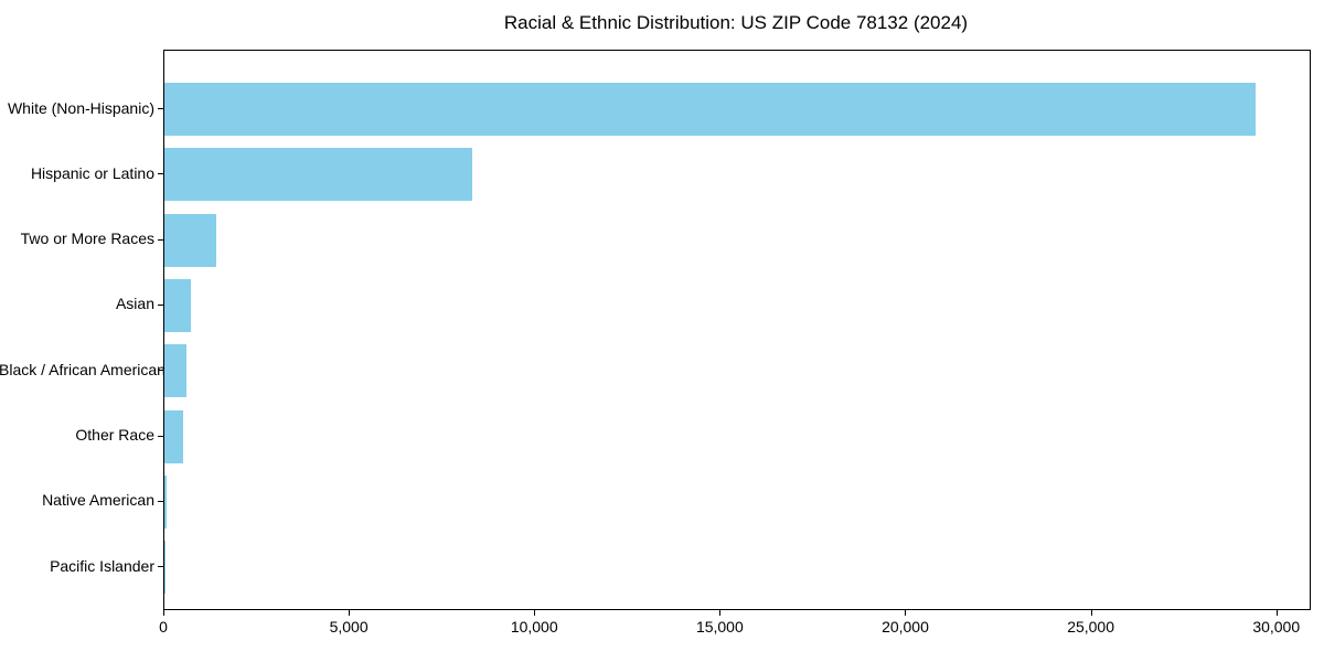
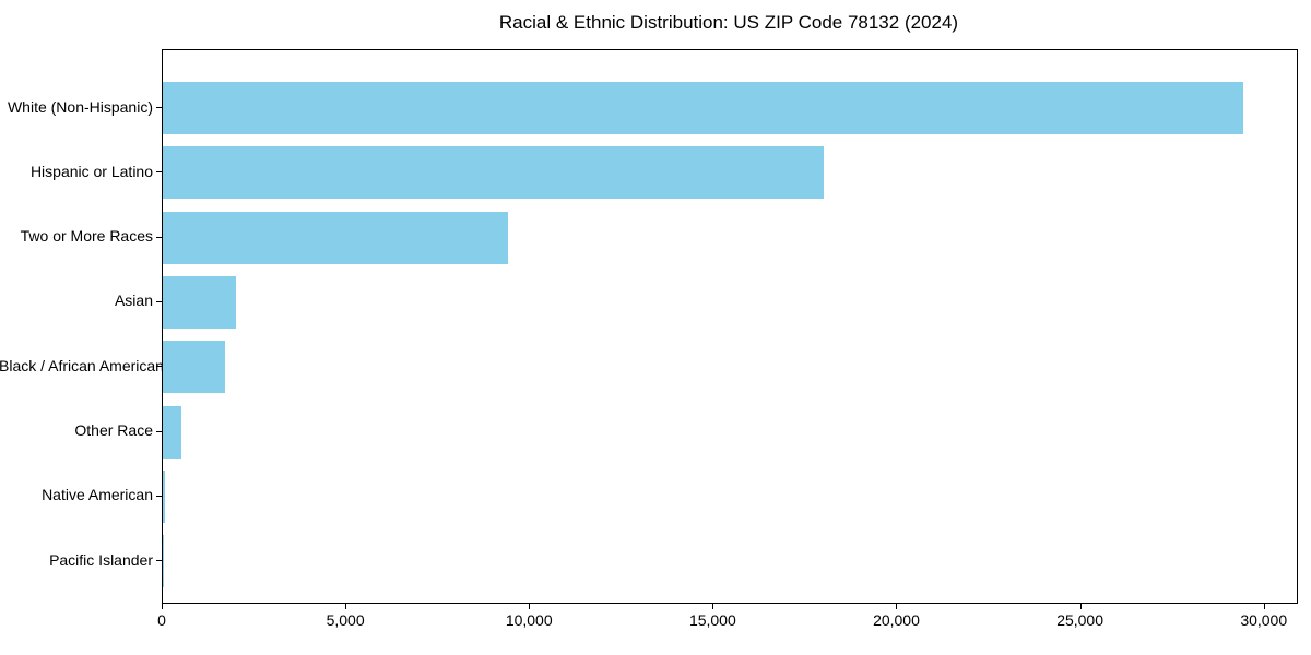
Hispanic or Latino: 8300 -> 18000
Two or More Races: 1400 -> 9400
Asian: 700 -> 2000
Black / African American: 600 -> 1700
